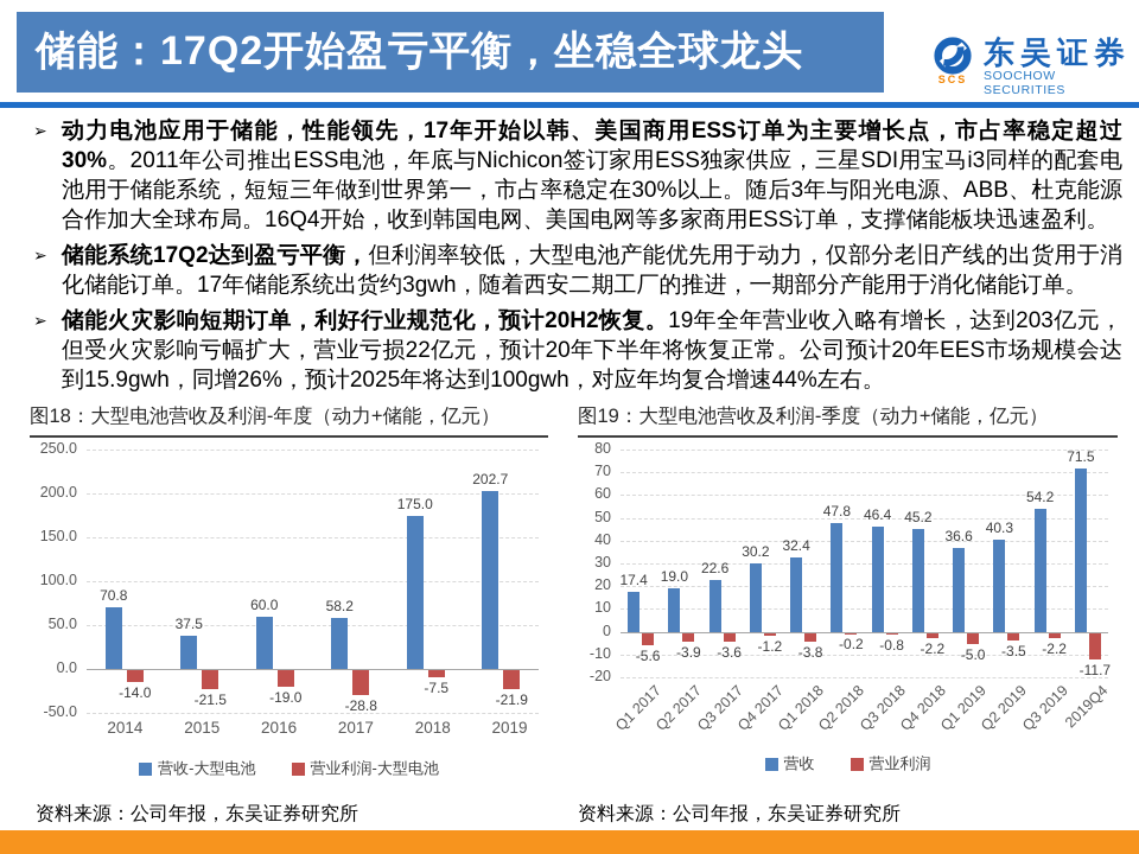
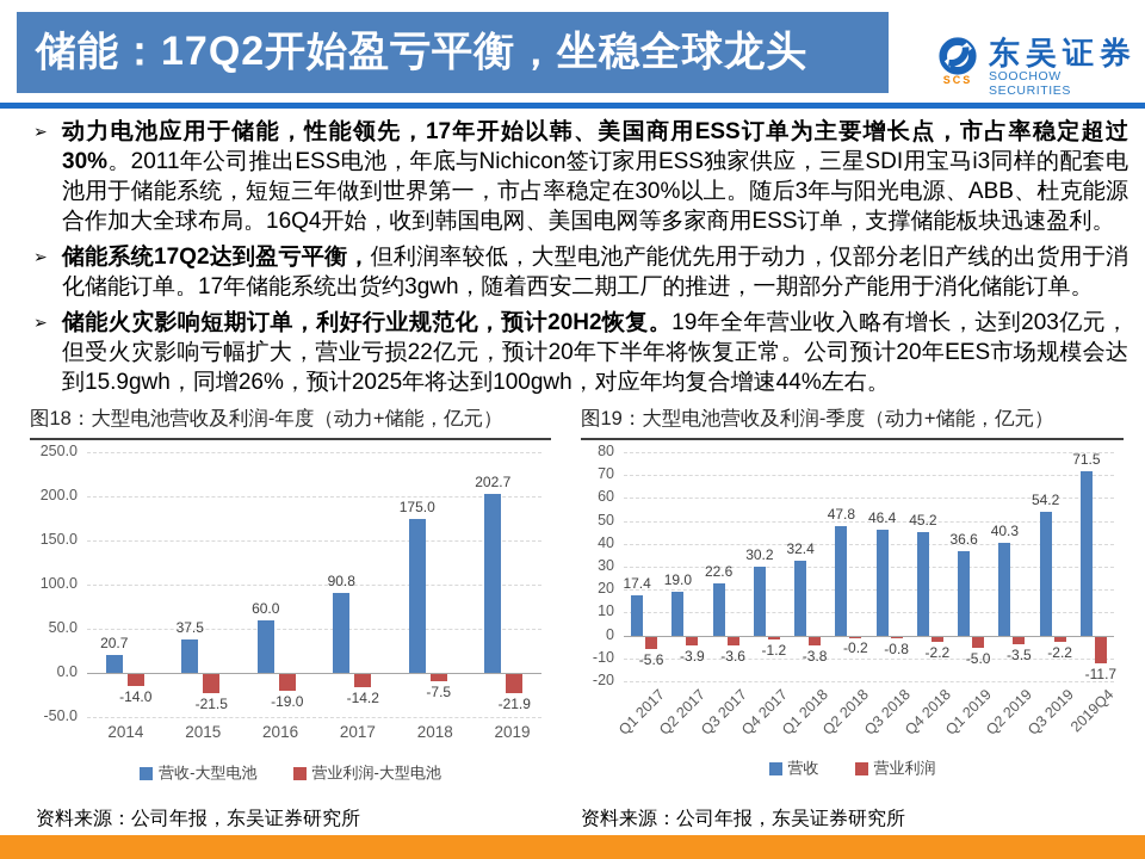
图18：大型电池营收及利润-年度（动力+储能，亿元）/营收-大型电池/2014: 70.8 -> 20.7
图18：大型电池营收及利润-年度（动力+储能，亿元）/营收-大型电池/2017: 58.2 -> 90.8
图18：大型电池营收及利润-年度（动力+储能，亿元）/营业利润-大型电池/2017: -28.8 -> -14.2
